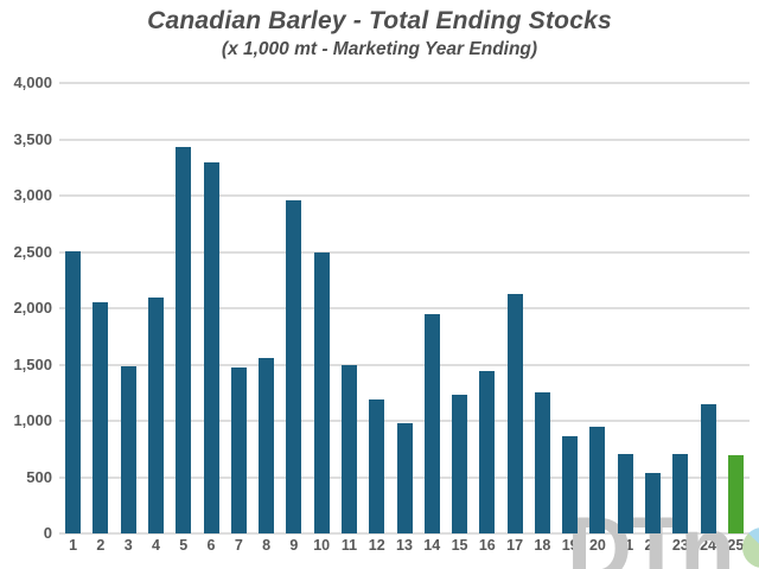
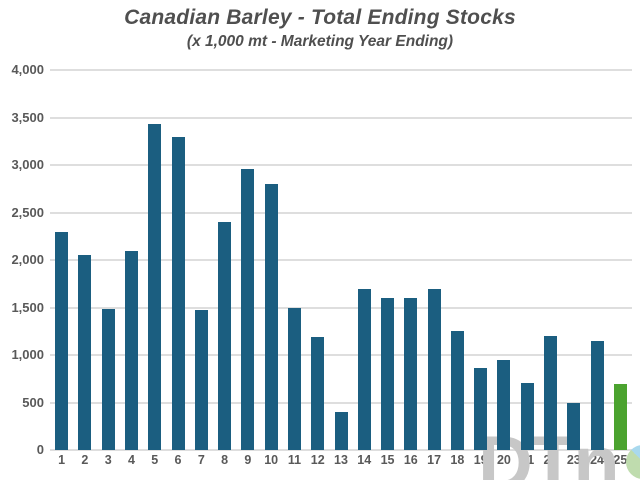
1: 2500 -> 2300
8: 1600 -> 2400
10: 2500 -> 2800
13: 1000 -> 400
14: 2000 -> 1700
15: 1200 -> 1600
16: 1400 -> 1600
17: 2100 -> 1700
22: 500 -> 1200
23: 700 -> 500
